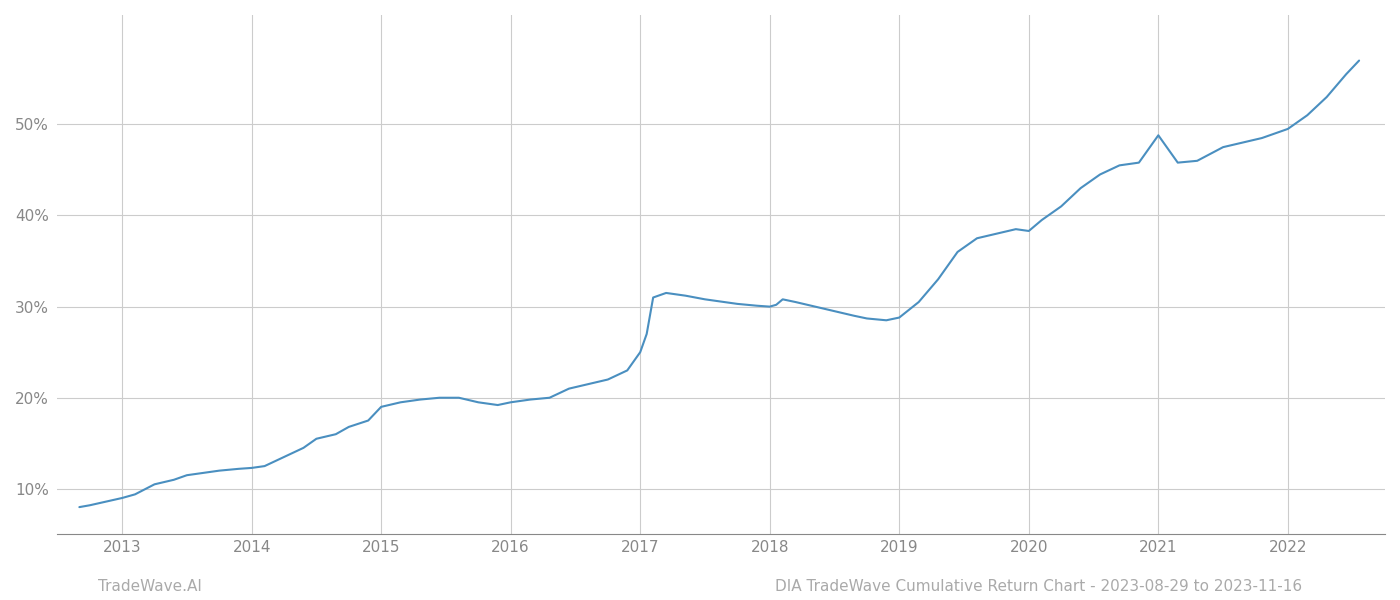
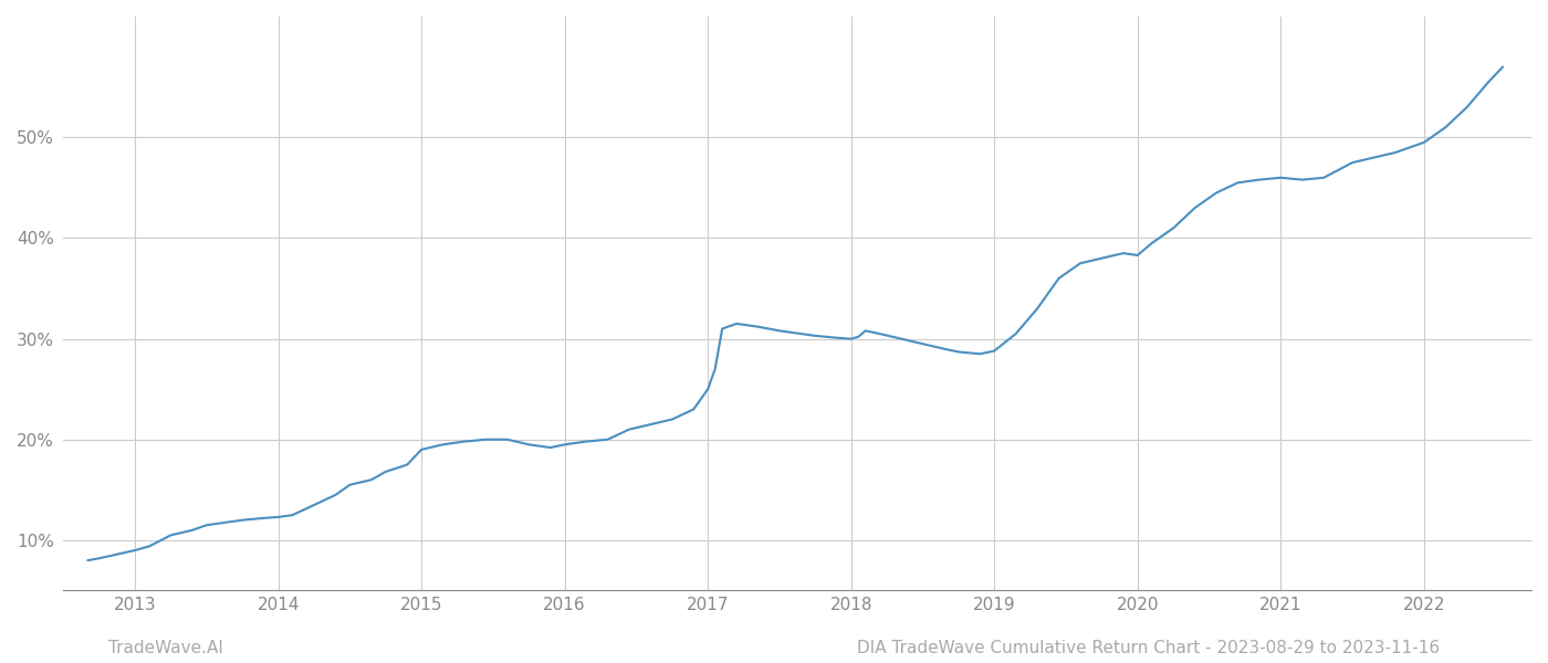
2021: 48.8% -> 46.0%
